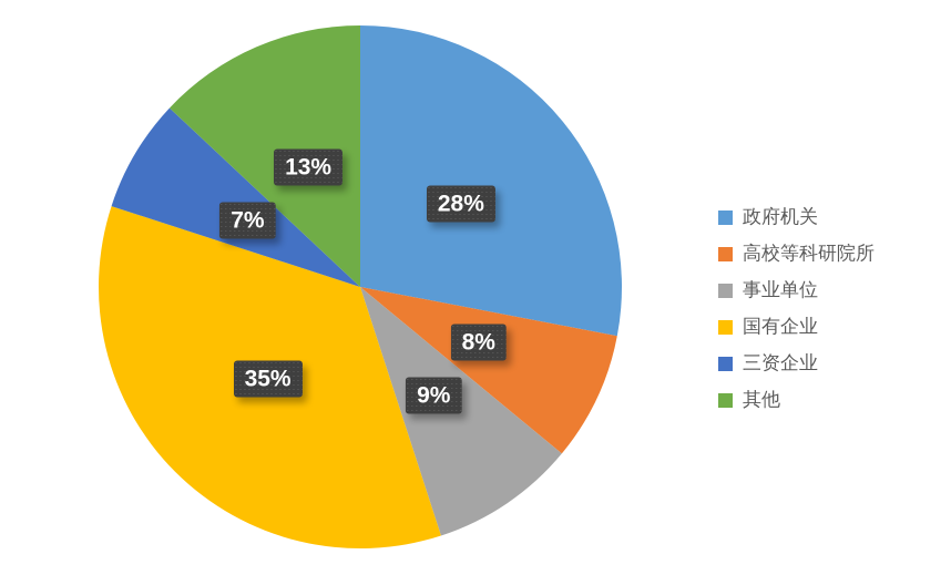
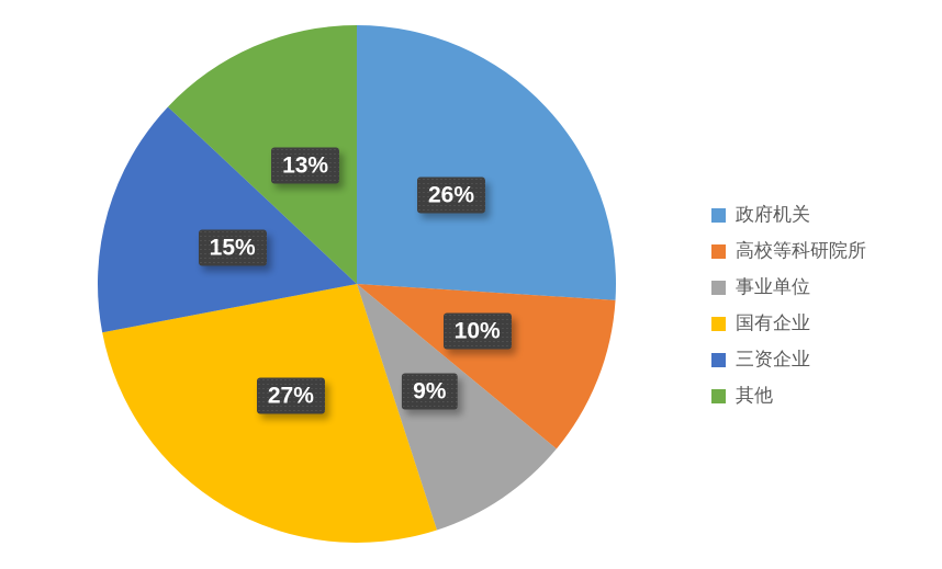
政府机关: 28% -> 26%
高校等科研院所: 8% -> 10%
国有企业: 35% -> 27%
三资企业: 7% -> 15%
